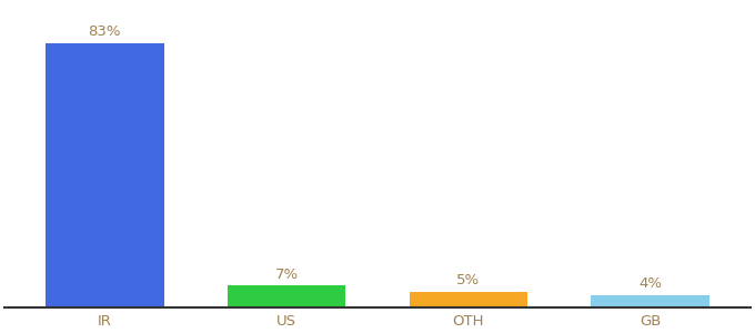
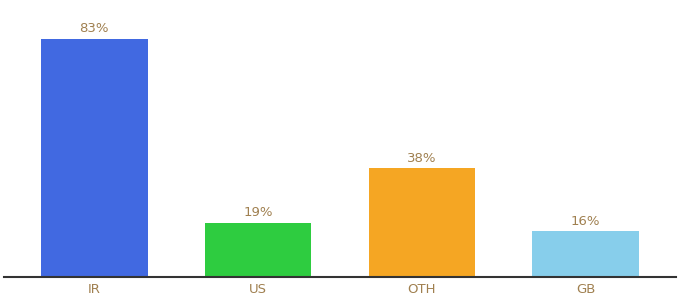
US: 7% -> 19%
OTH: 5% -> 38%
GB: 4% -> 16%
